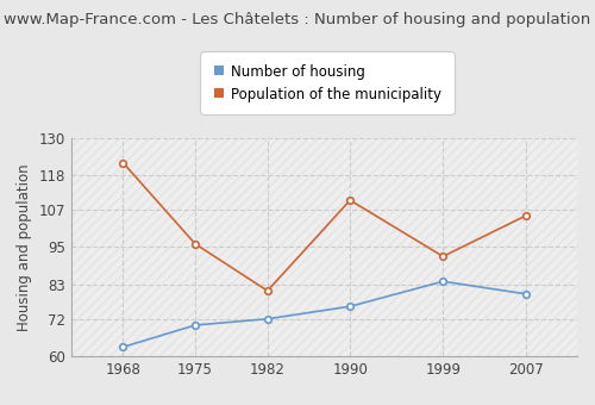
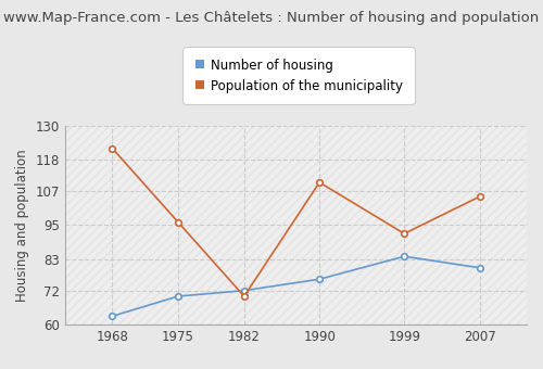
Population of the municipality/1982: 81 -> 70
